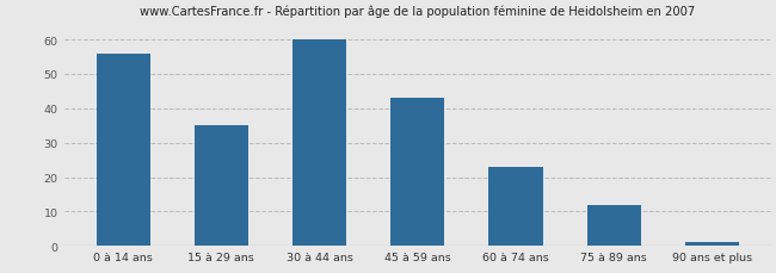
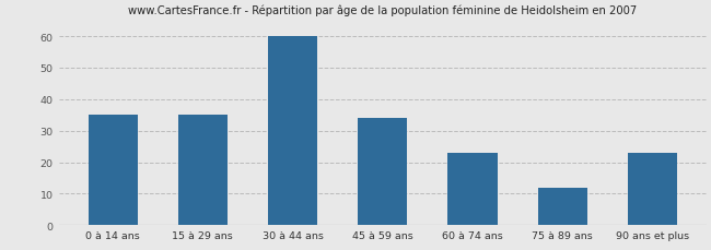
0 à 14 ans: 56 -> 35
45 à 59 ans: 43 -> 34
90 ans et plus: 1 -> 23
